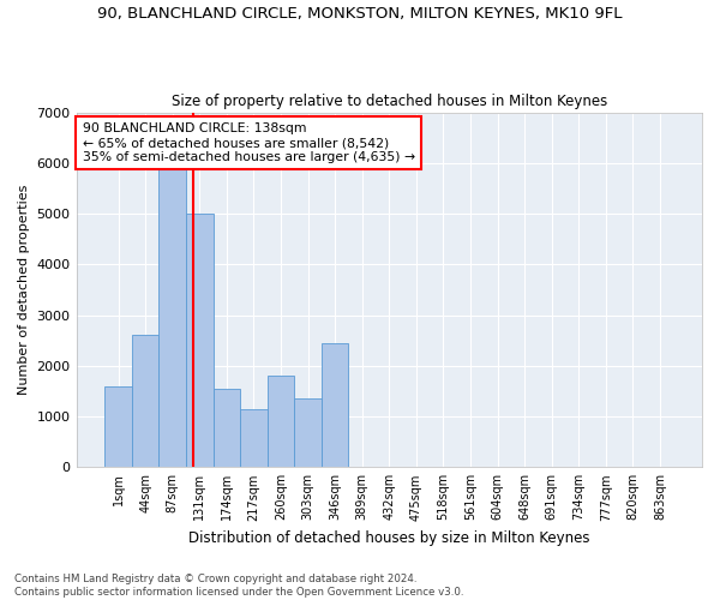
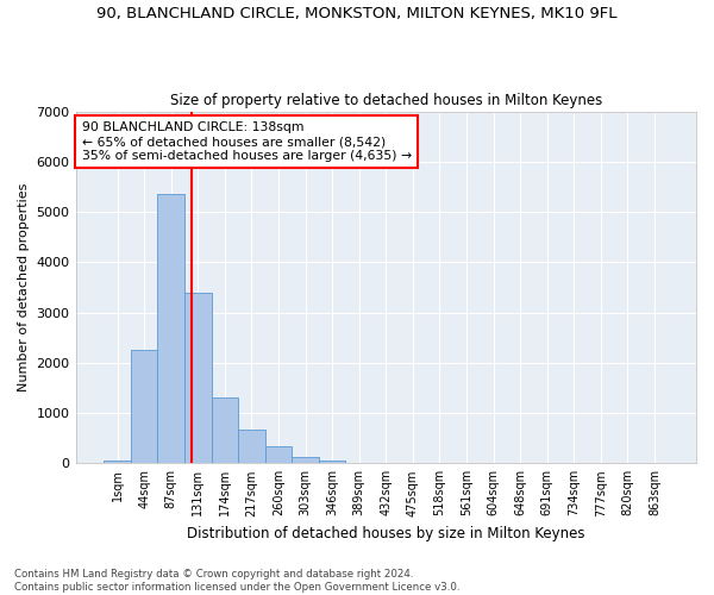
1sqm: 1600 -> 50
44sqm: 2600 -> 2250
87sqm: 5900 -> 5350
131sqm: 5000 -> 3400
174sqm: 1550 -> 1300
217sqm: 1150 -> 680
260sqm: 1800 -> 350
303sqm: 1350 -> 130
346sqm: 2450 -> 50
